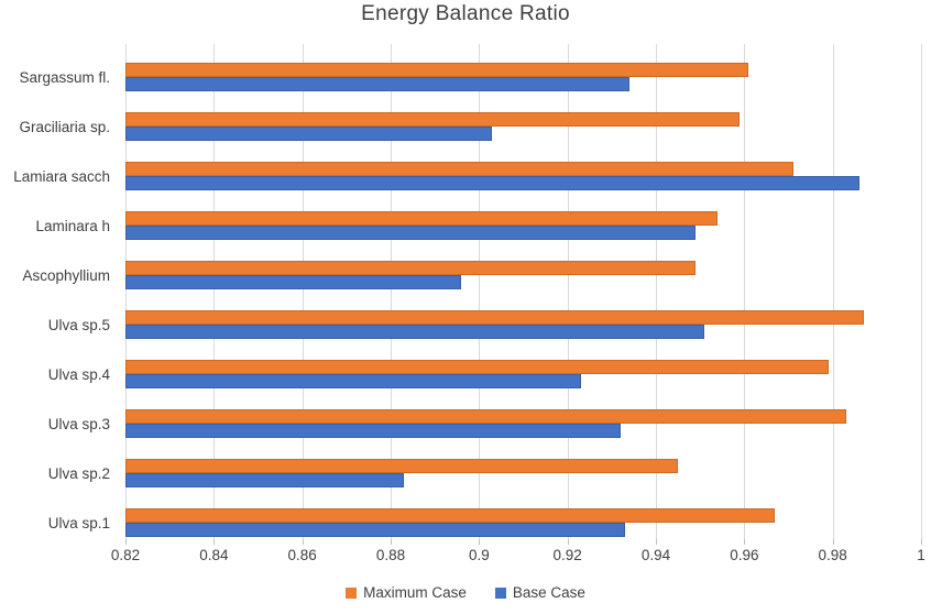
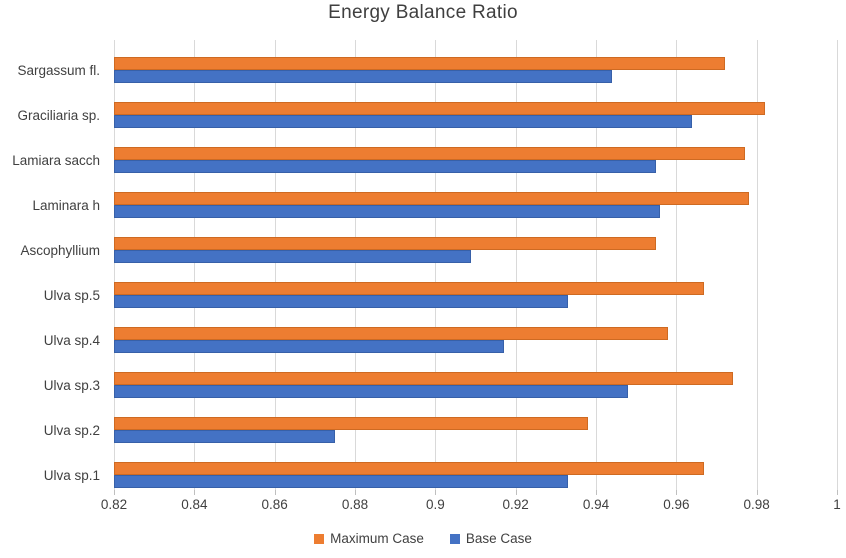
Maximum Case/Sargassum fl.: 0.961 -> 0.972
Base Case/Sargassum fl.: 0.934 -> 0.944
Maximum Case/Graciliaria sp.: 0.959 -> 0.982
Base Case/Graciliaria sp.: 0.903 -> 0.964
Maximum Case/Lamiara sacch: 0.971 -> 0.977
Base Case/Lamiara sacch: 0.986 -> 0.955
Maximum Case/Laminara h: 0.954 -> 0.978
Base Case/Laminara h: 0.949 -> 0.956
Maximum Case/Ascophyllium: 0.949 -> 0.955
Base Case/Ascophyllium: 0.896 -> 0.909
Maximum Case/Ulva sp.5: 0.987 -> 0.967
Base Case/Ulva sp.5: 0.951 -> 0.933
Maximum Case/Ulva sp.4: 0.979 -> 0.958
Base Case/Ulva sp.4: 0.923 -> 0.917
Maximum Case/Ulva sp.3: 0.983 -> 0.974
Base Case/Ulva sp.3: 0.932 -> 0.948
Maximum Case/Ulva sp.2: 0.945 -> 0.938
Base Case/Ulva sp.2: 0.883 -> 0.875
